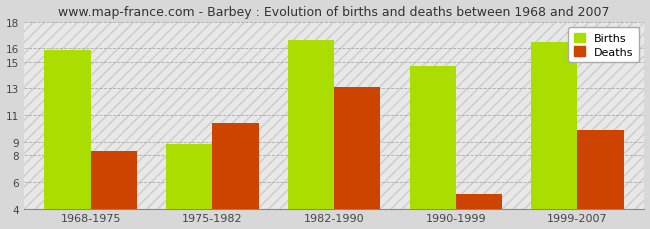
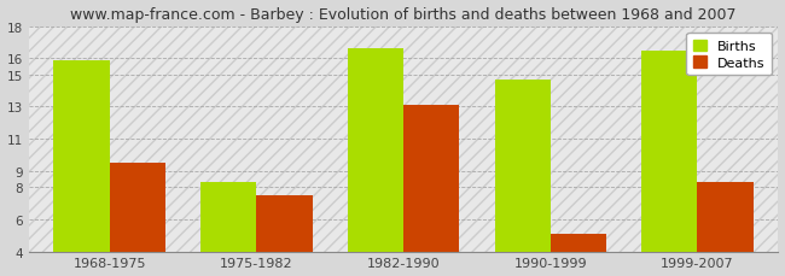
Deaths/1968-1975: 8.3 -> 9.5
Births/1975-1982: 8.8 -> 8.3
Deaths/1975-1982: 10.4 -> 7.5
Deaths/1999-2007: 9.9 -> 8.3
